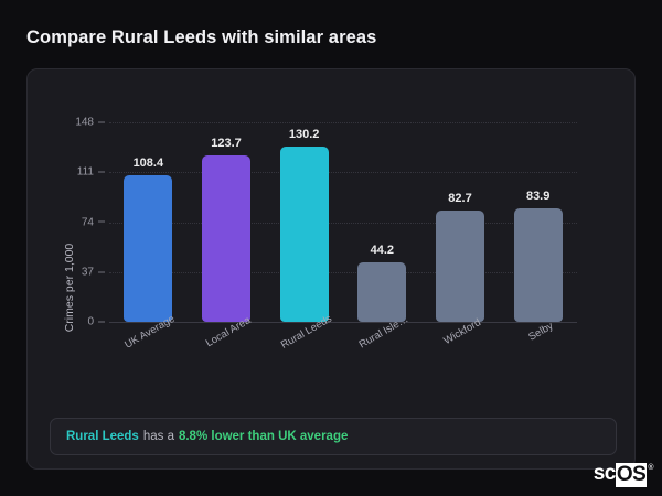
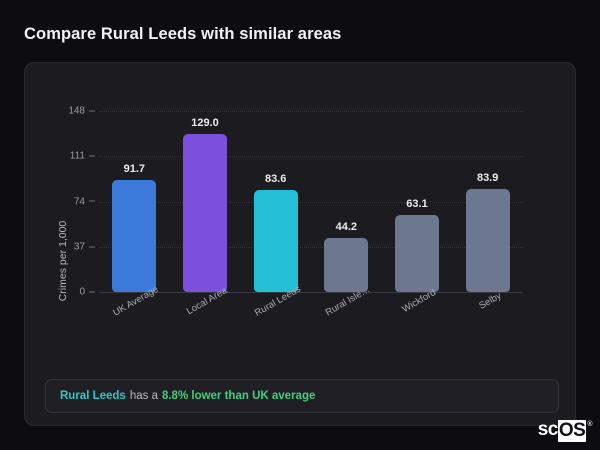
UK Average: 108.4 -> 91.7
Local Area: 123.7 -> 129.0
Rural Leeds: 130.2 -> 83.6
Wickford: 82.7 -> 63.1
